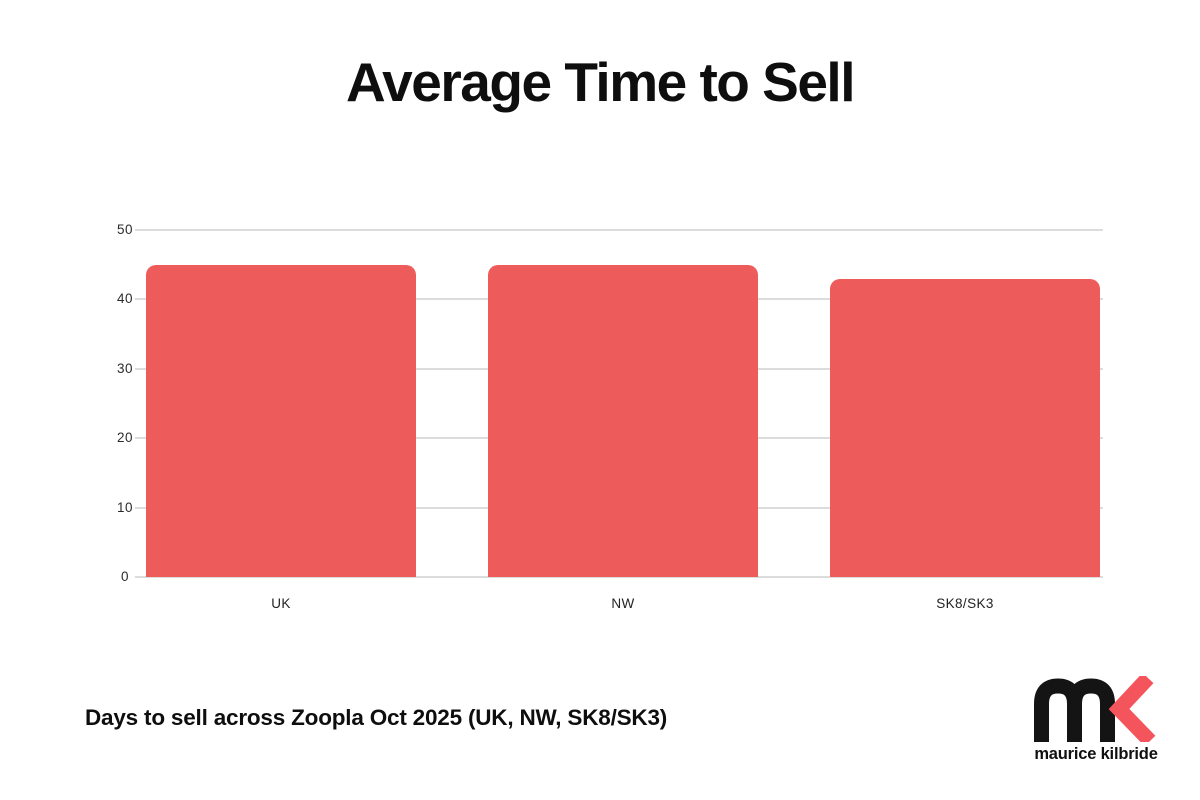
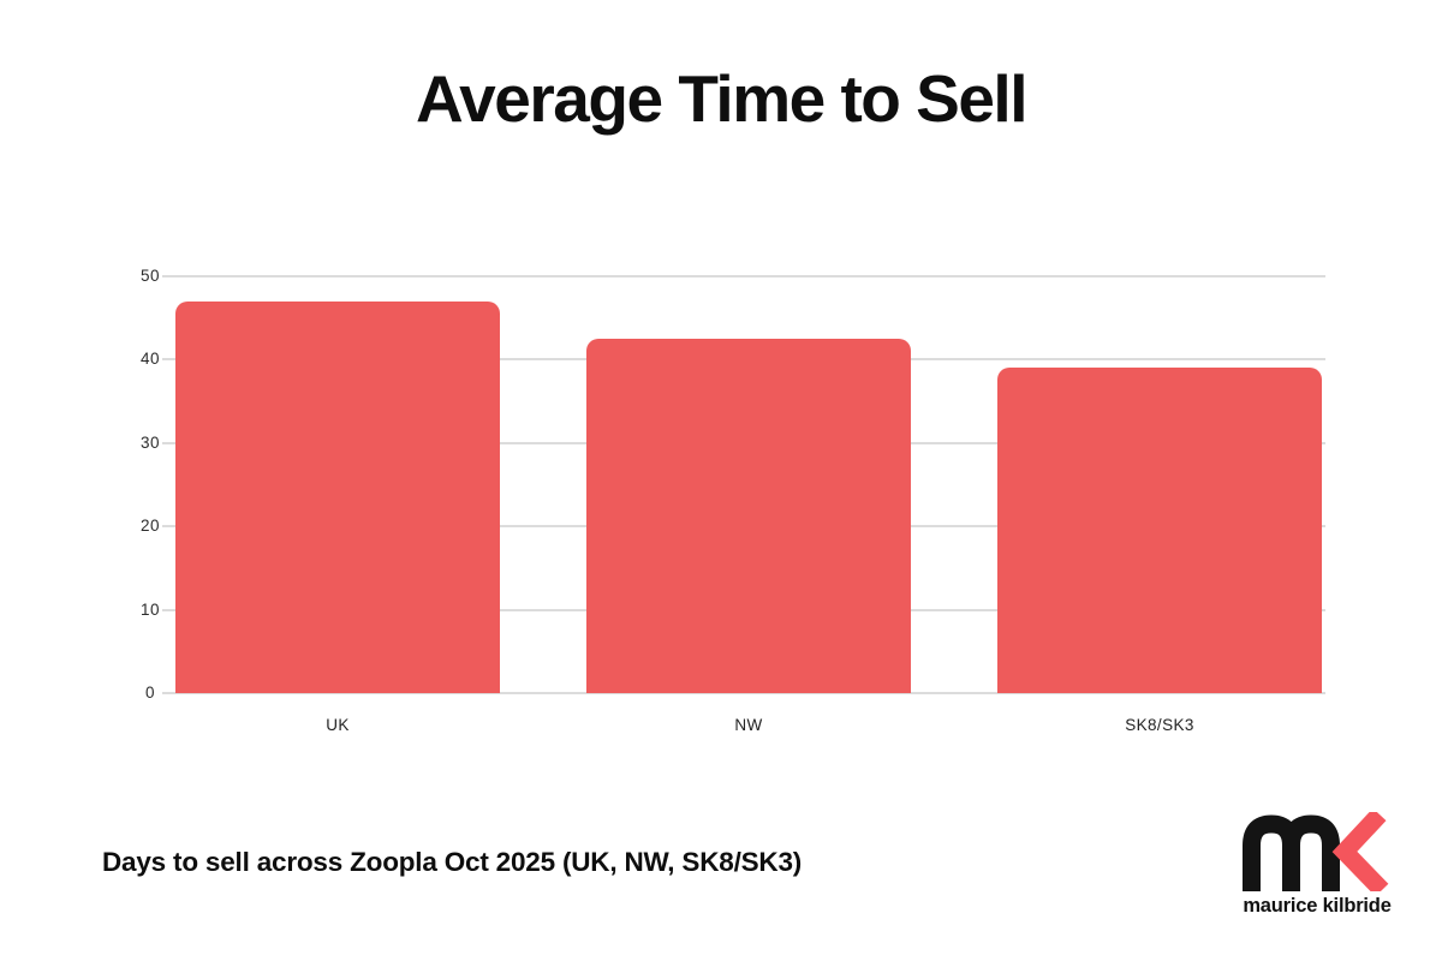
UK: 45 -> 47
NW: 45 -> 42
SK8/SK3: 43 -> 39
